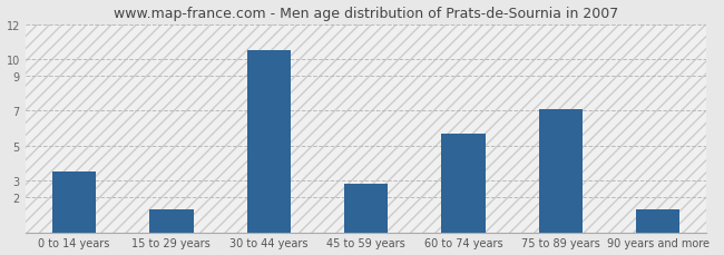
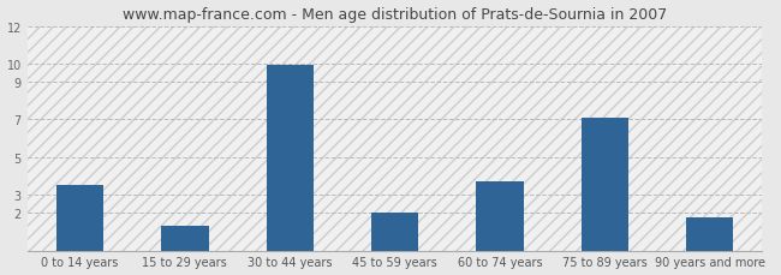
30 to 44 years: 10.5 -> 9.9
45 to 59 years: 2.8 -> 2.0
60 to 74 years: 5.7 -> 3.7
90 years and more: 1.3 -> 1.8
